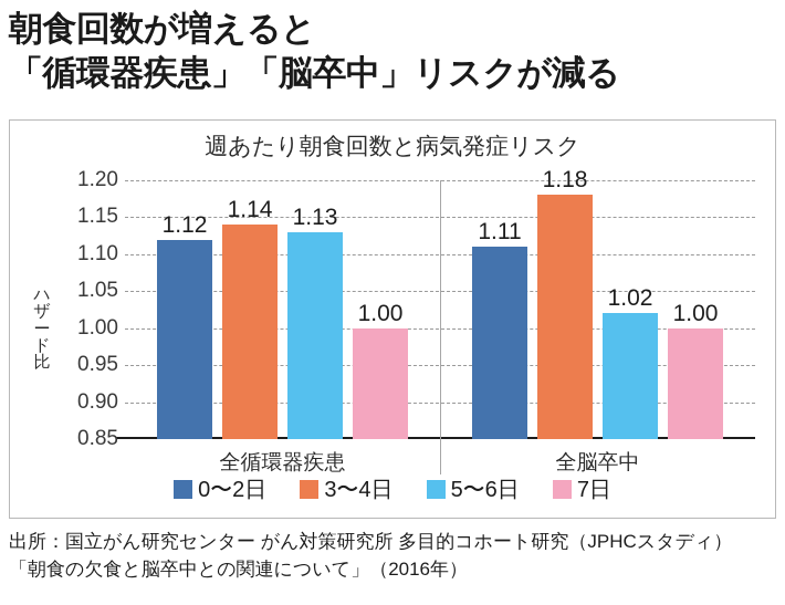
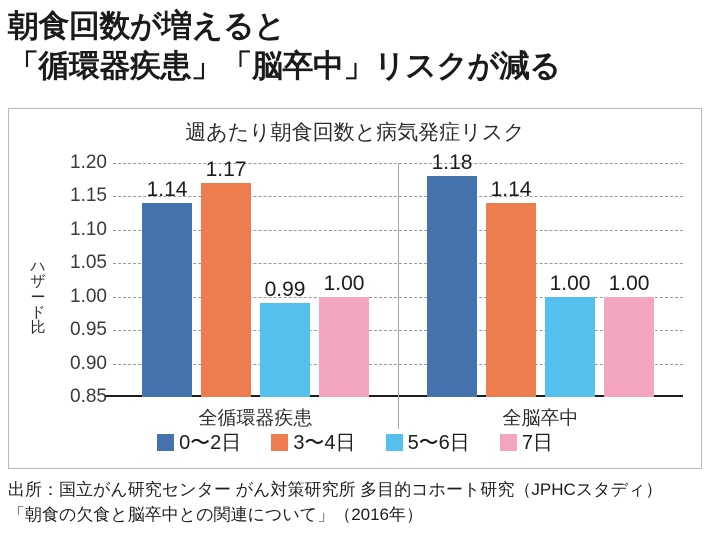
0〜2日/全循環器疾患: 1.12 -> 1.14
3〜4日/全循環器疾患: 1.14 -> 1.17
5〜6日/全循環器疾患: 1.13 -> 0.99
0〜2日/全脳卒中: 1.11 -> 1.18
3〜4日/全脳卒中: 1.18 -> 1.14
5〜6日/全脳卒中: 1.02 -> 1.00
